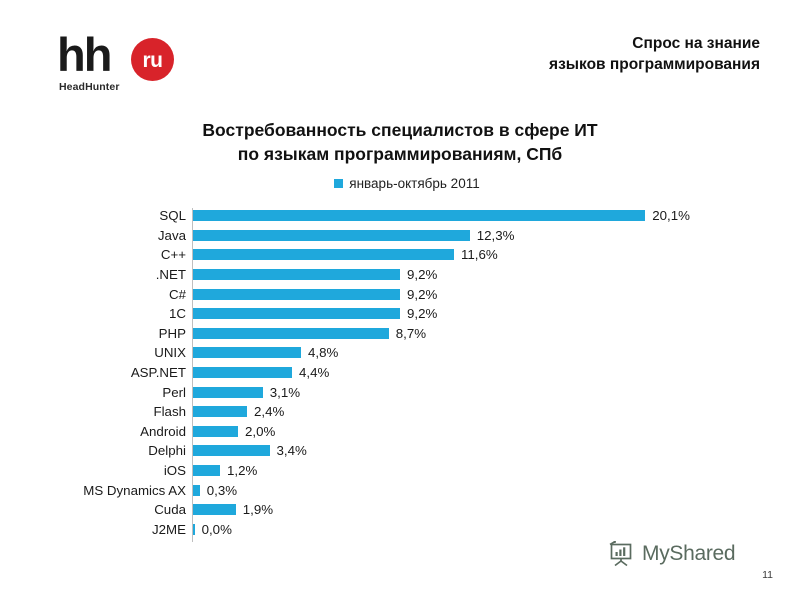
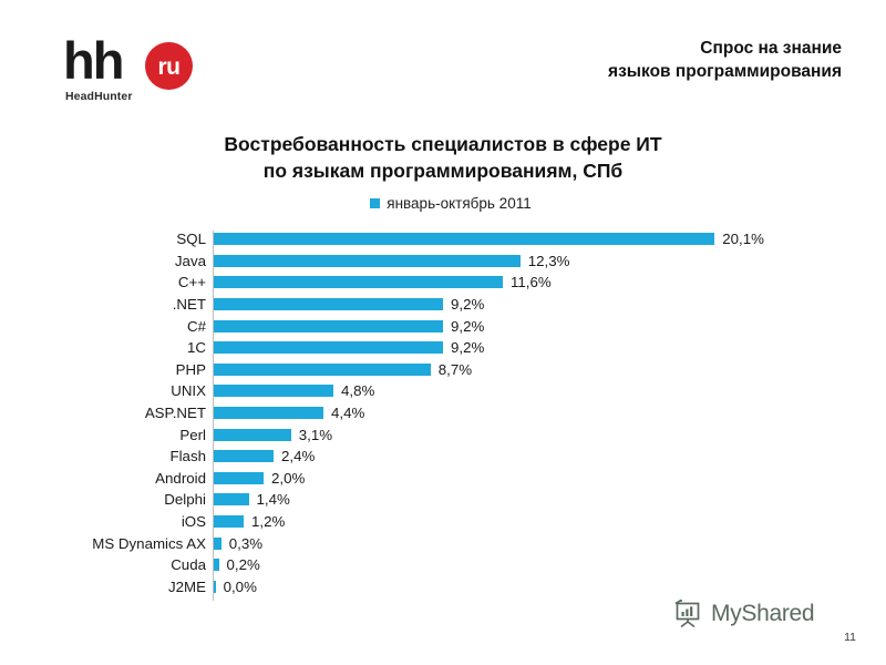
Delphi: 3,4% -> 1,4%
Cuda: 1,9% -> 0,2%
